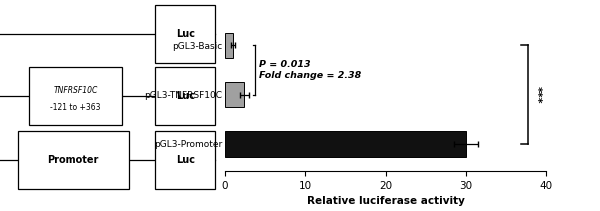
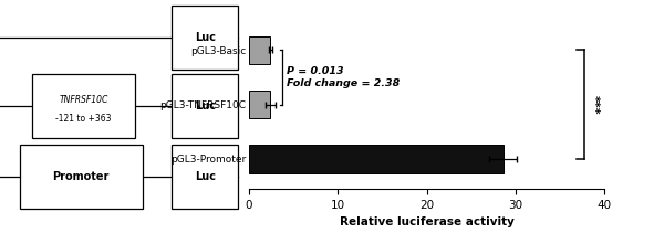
pGL3-Basic: 1.0 -> 2.4
pGL3-Promoter: 30.0 -> 28.6
